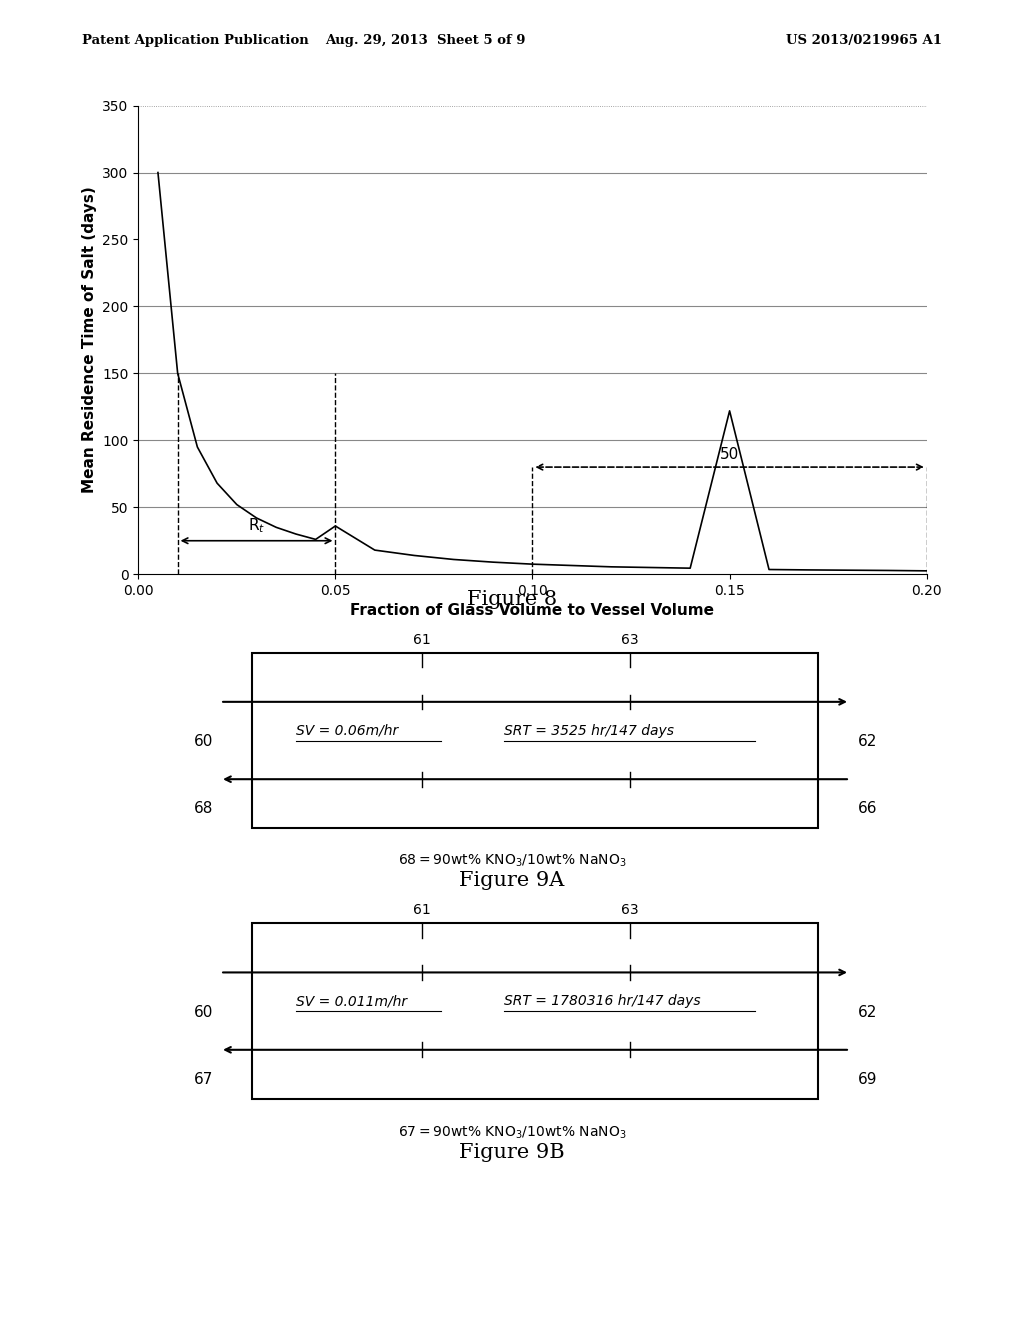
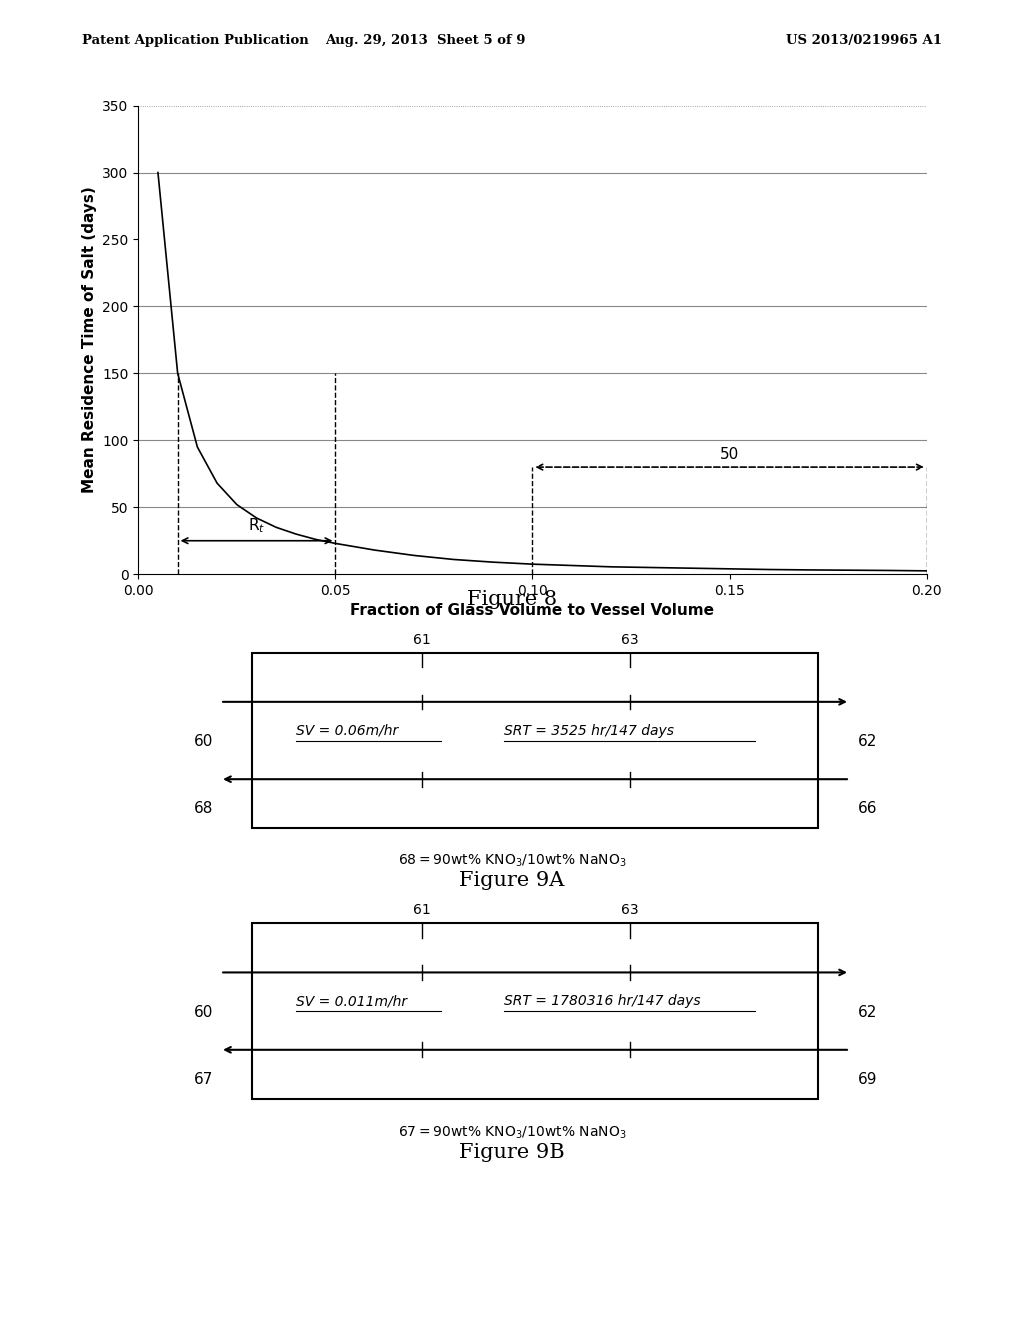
0.05: 36 -> 23
0.15: 122 -> 4
